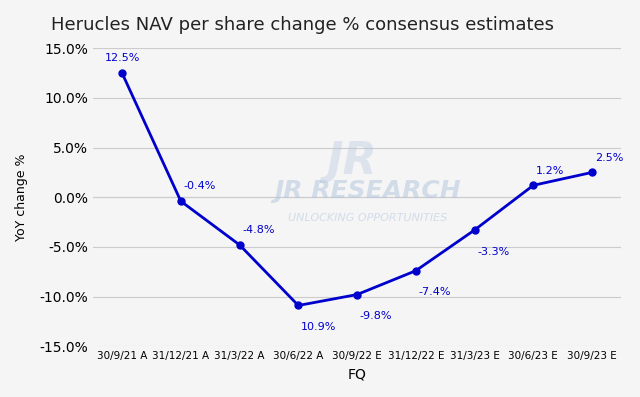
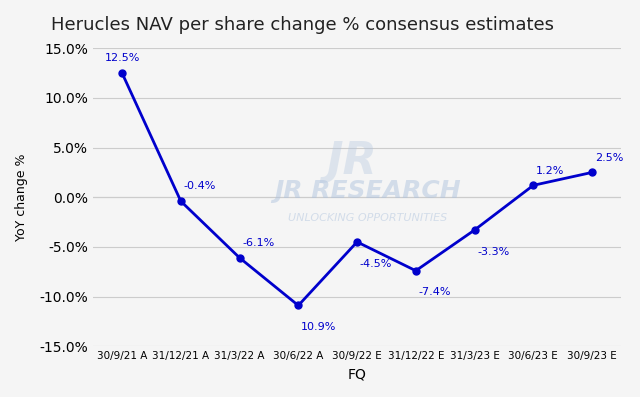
31/3/22 A: -4.8% -> -6.1%
30/9/22 E: -9.8% -> -4.5%
